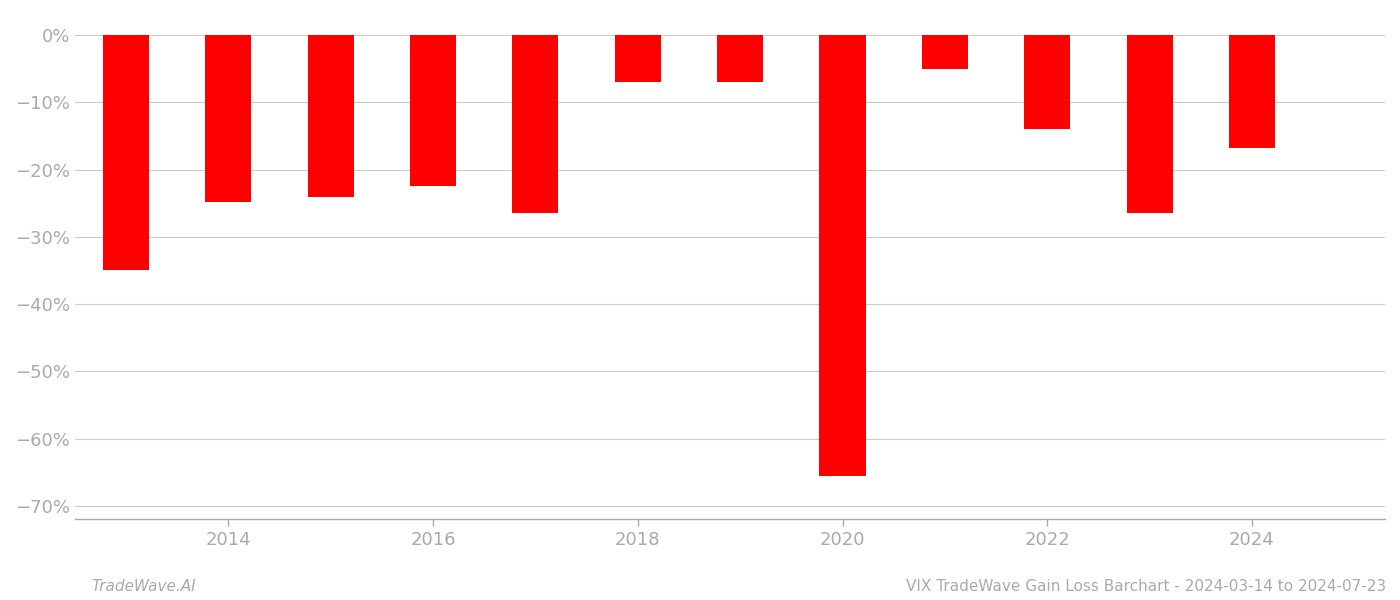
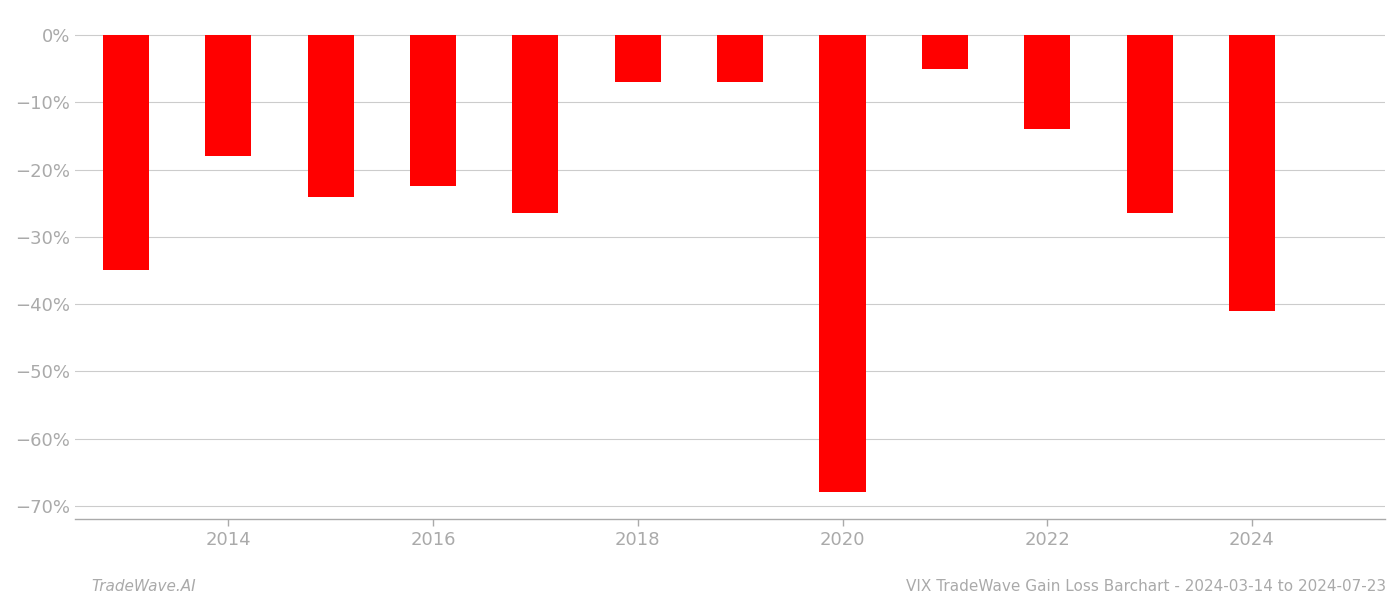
2014: -24.8% -> -18.0%
2020: -65.6% -> -68.0%
2024: -16.8% -> -41.0%
